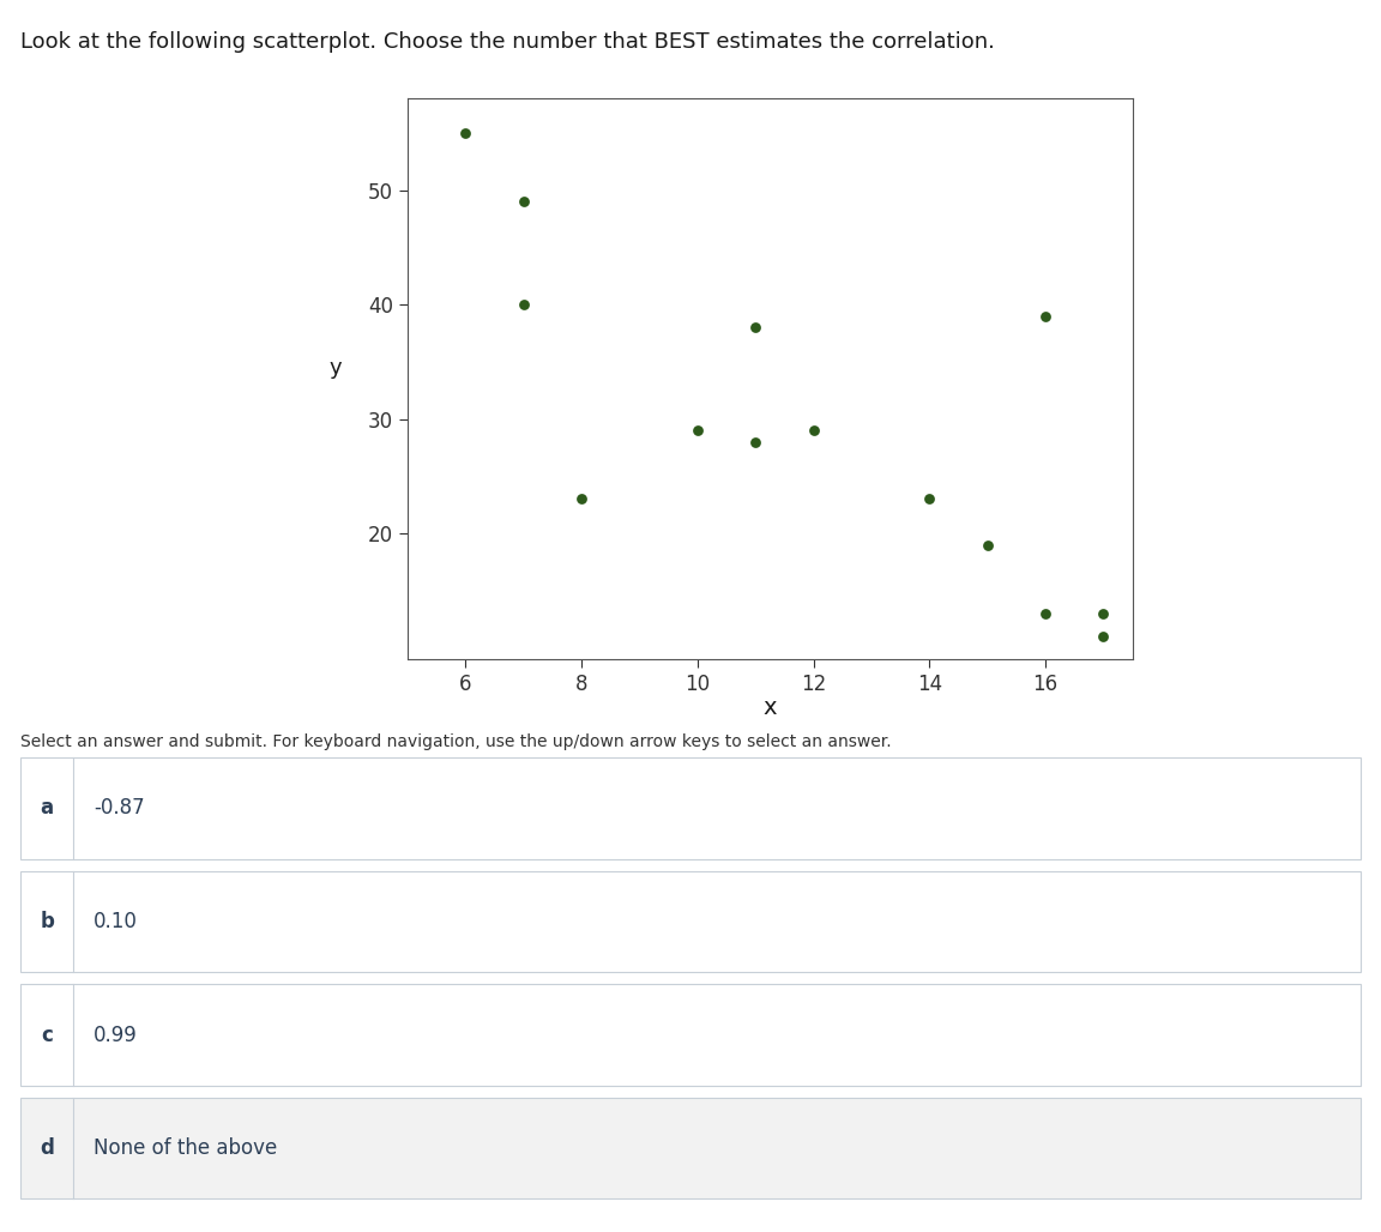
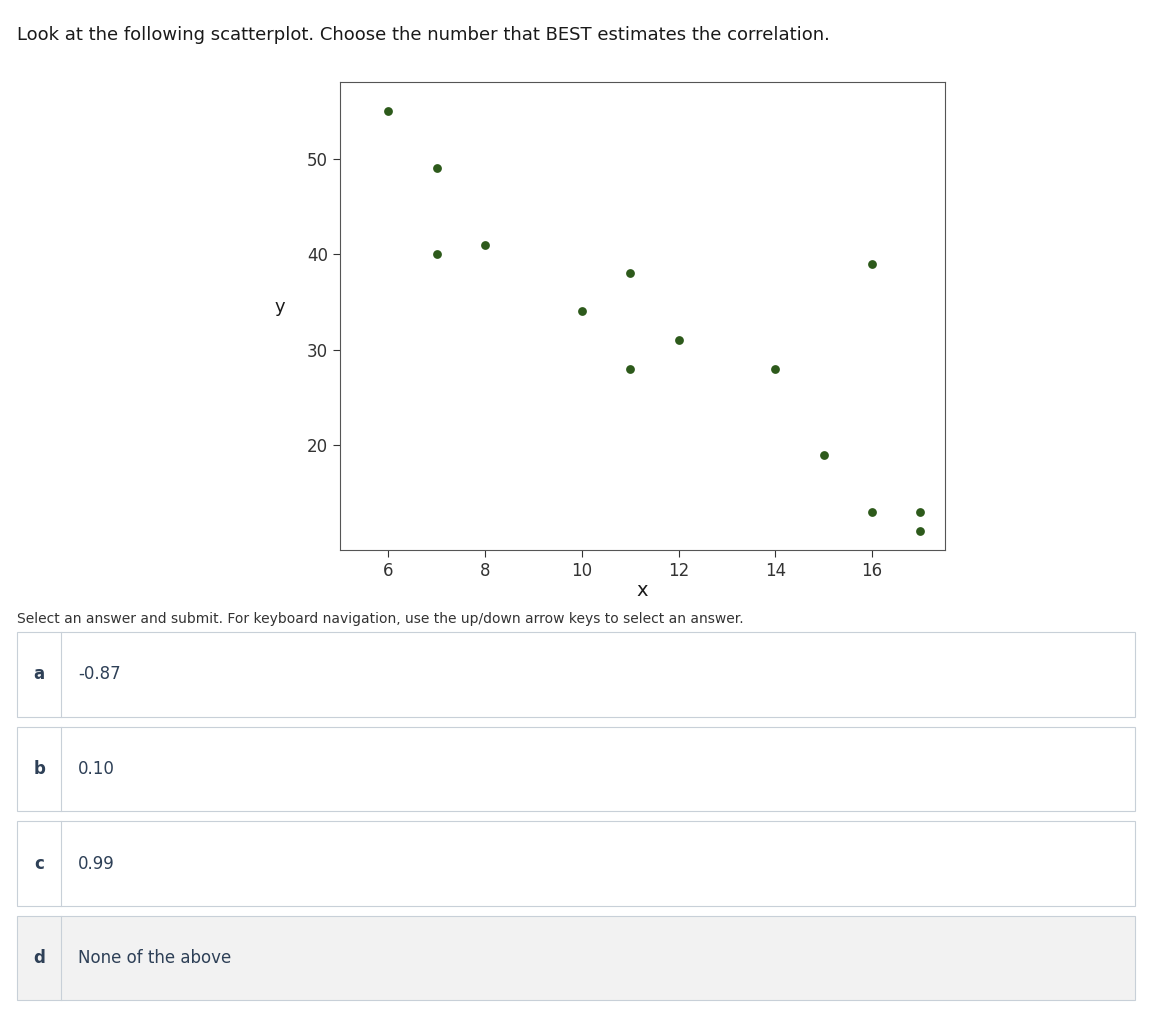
8: 23 -> 41
10: 29 -> 34
12: 29 -> 31
14: 23 -> 28
